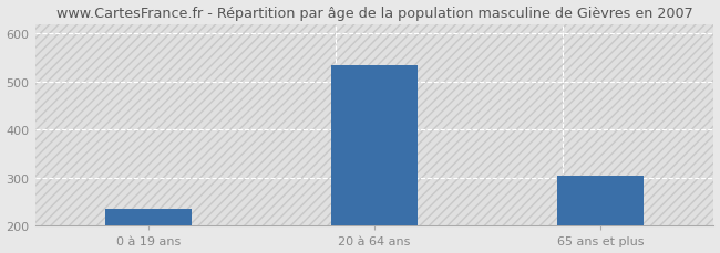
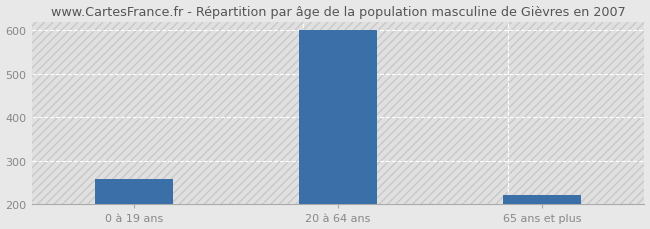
0 à 19 ans: 235 -> 258
20 à 64 ans: 535 -> 600
65 ans et plus: 305 -> 222
